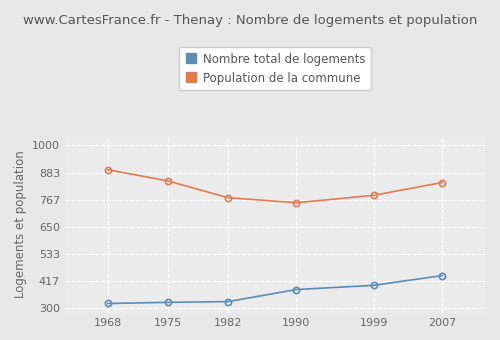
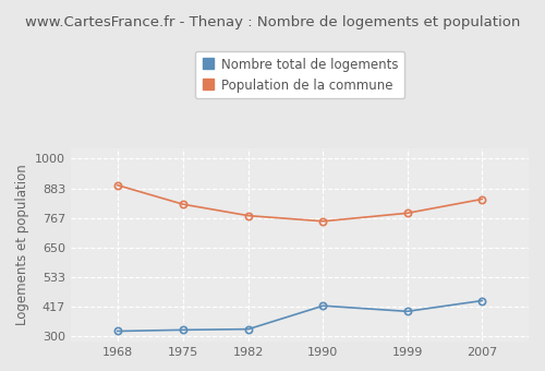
Population de la commune/1975: 847 -> 820
Nombre total de logements/1990: 380 -> 420
